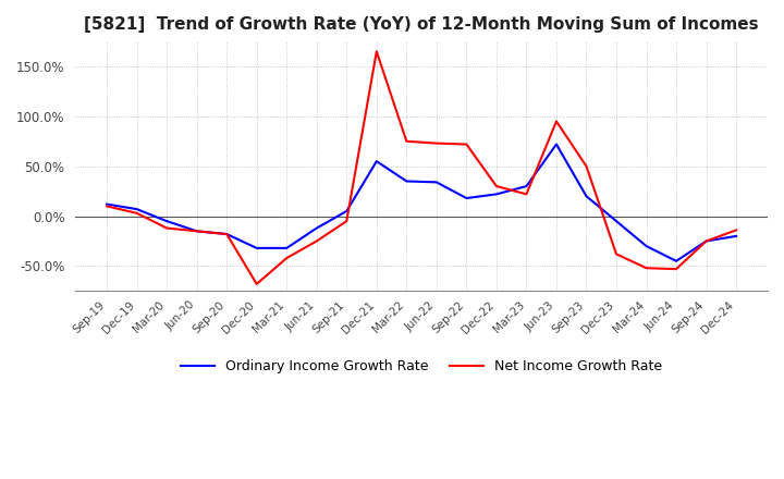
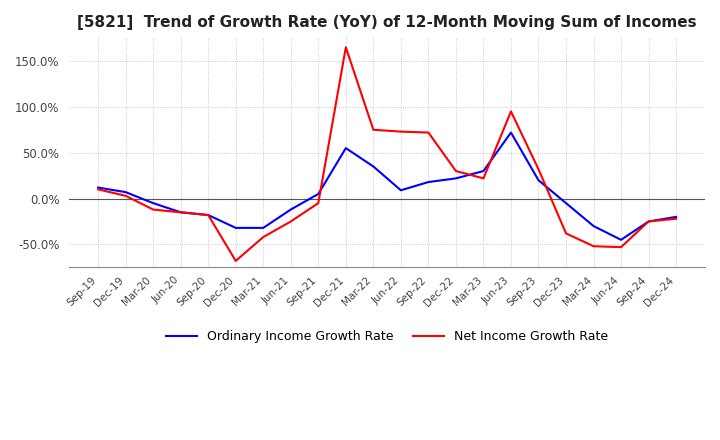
Ordinary Income Growth Rate/Jun-22: 34% -> 9%
Net Income Growth Rate/Sep-23: 50% -> 32%
Net Income Growth Rate/Dec-24: -14% -> -22%
